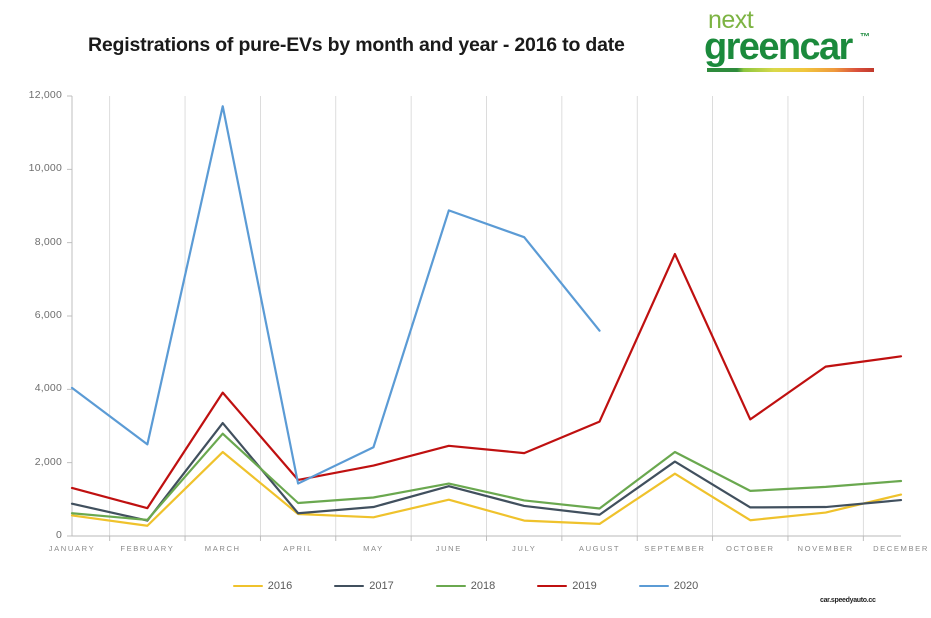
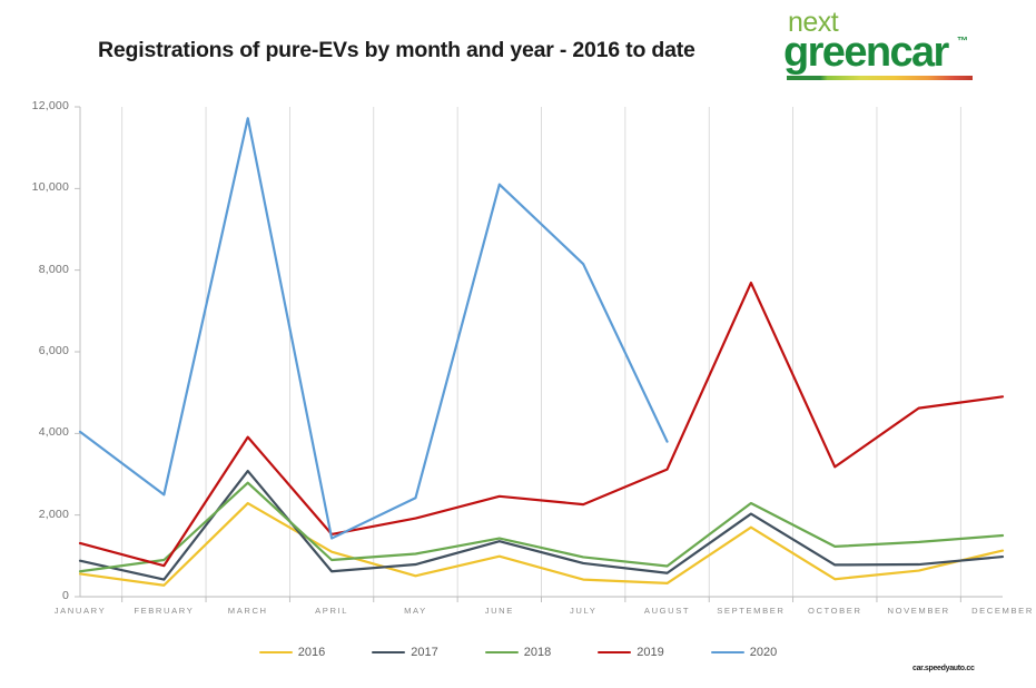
2018/FEBRUARY: 400 -> 900
2016/APRIL: 600 -> 1100
2020/JUNE: 8900 -> 10100
2020/AUGUST: 5600 -> 3800
